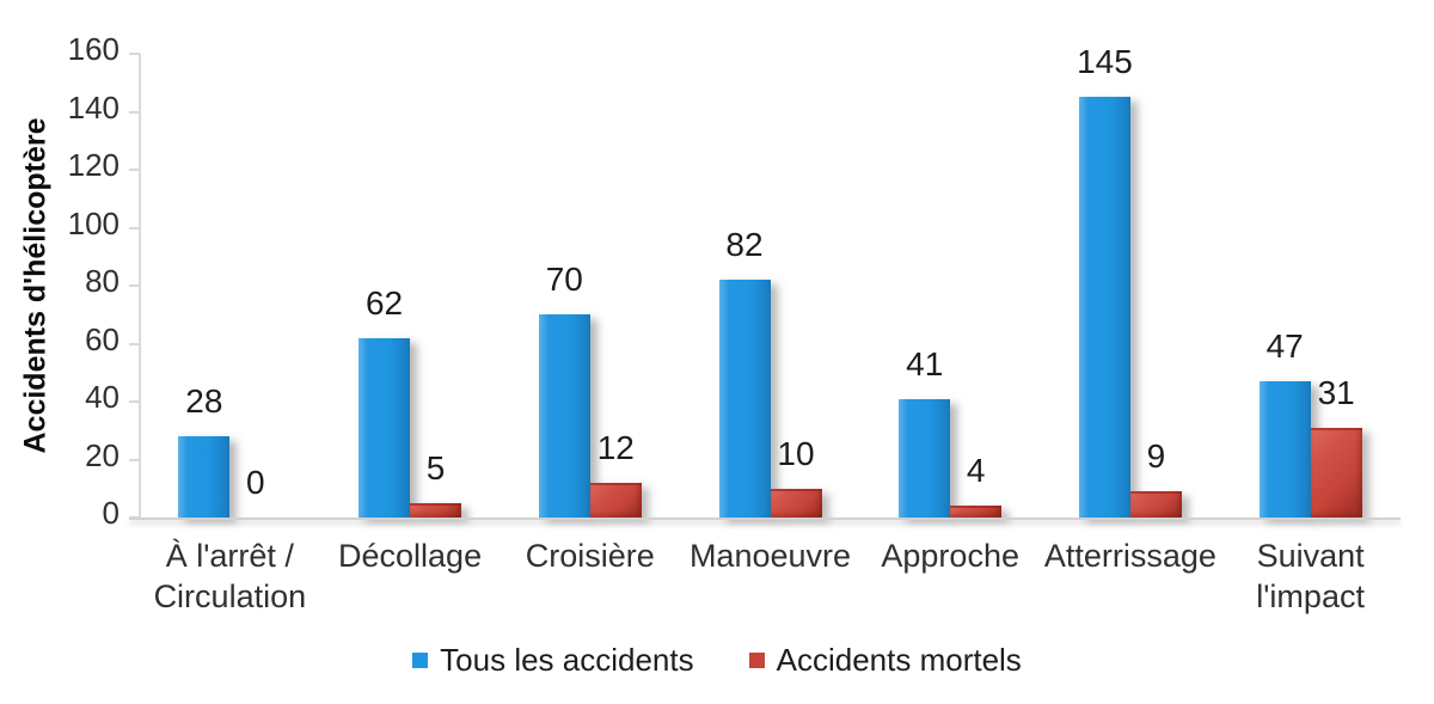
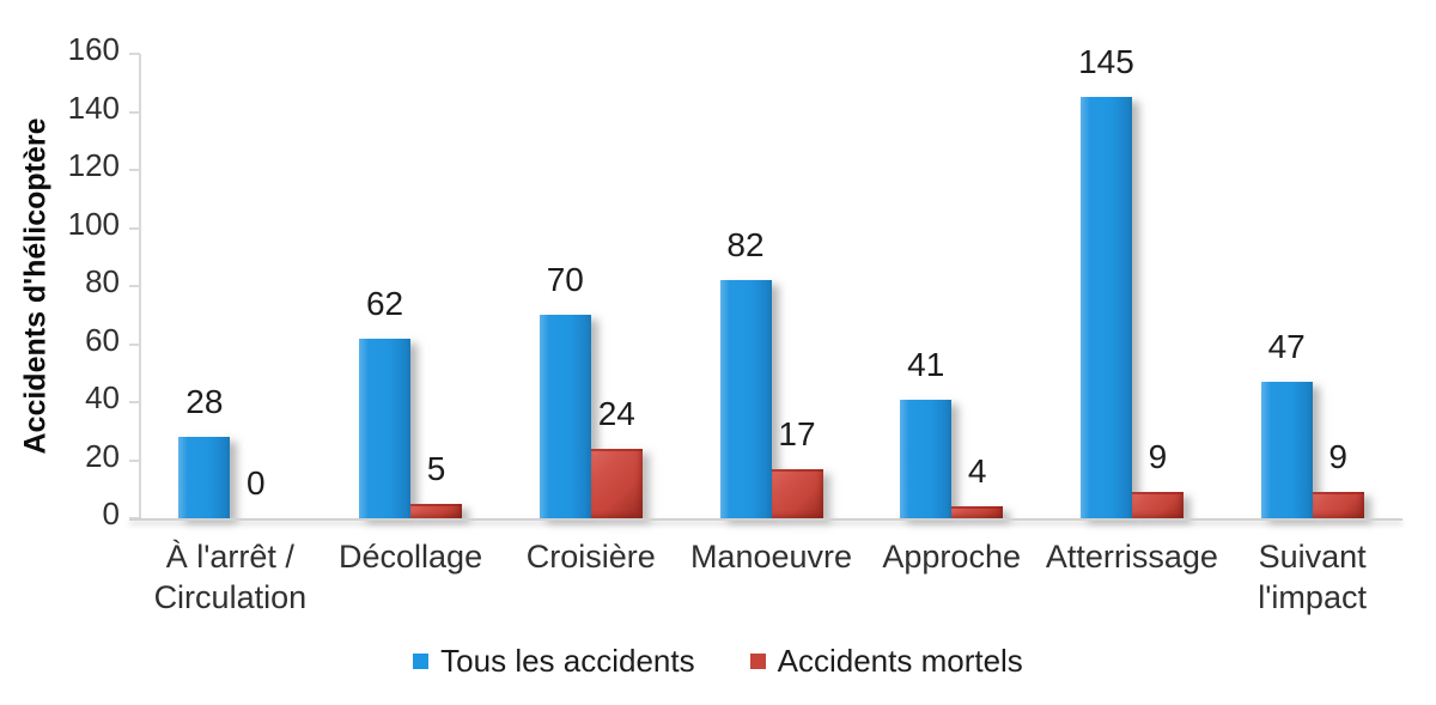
Accidents mortels/Croisière: 12 -> 24
Accidents mortels/Manoeuvre: 10 -> 17
Accidents mortels/Suivant l'impact: 31 -> 9
